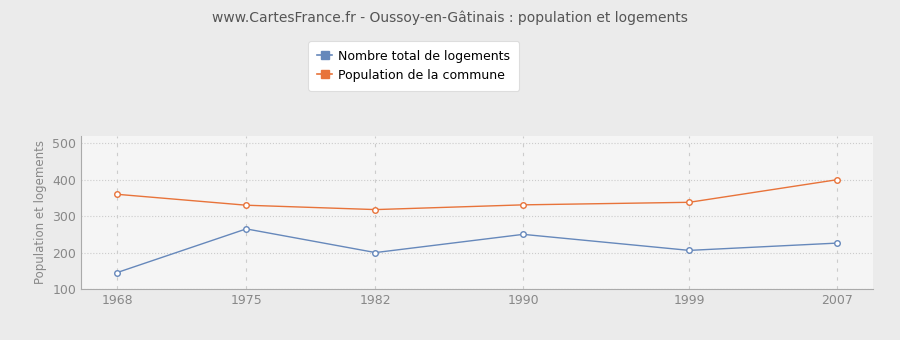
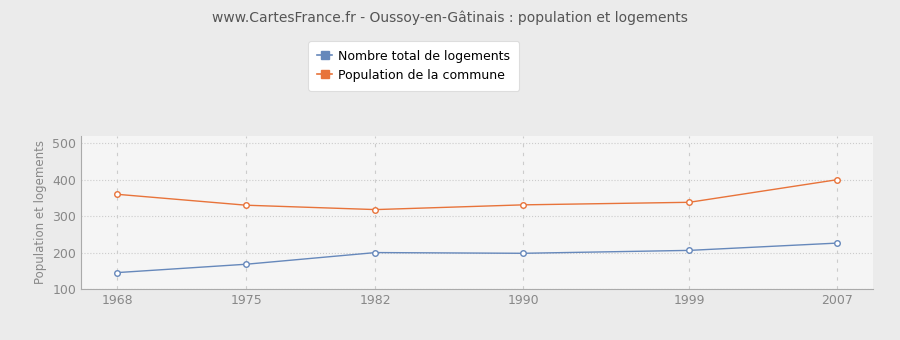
Nombre total de logements/1975: 265 -> 168
Nombre total de logements/1990: 250 -> 198
